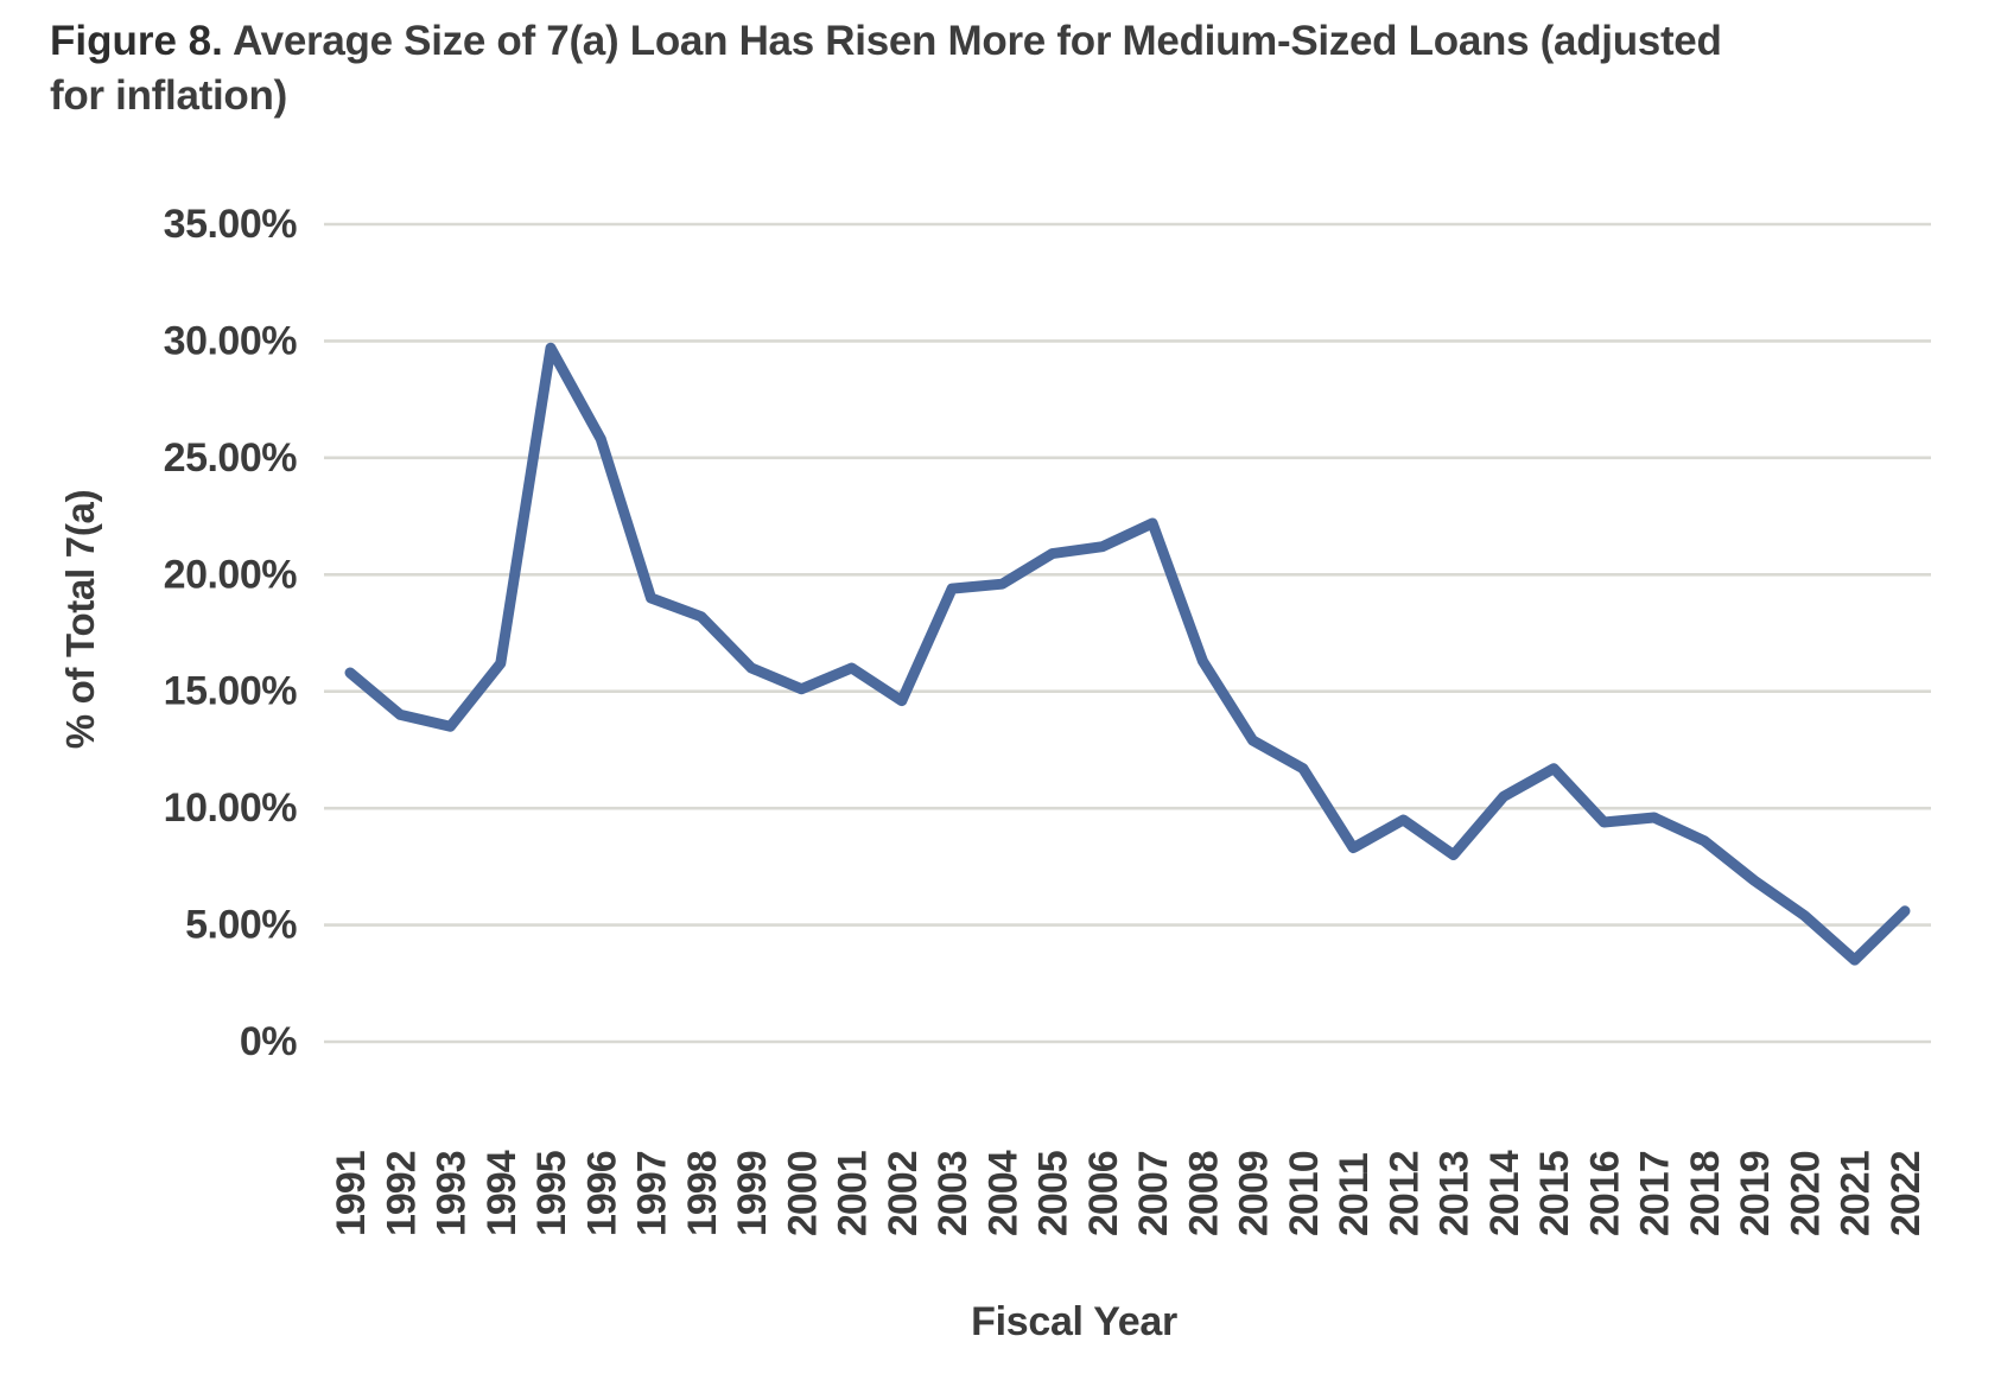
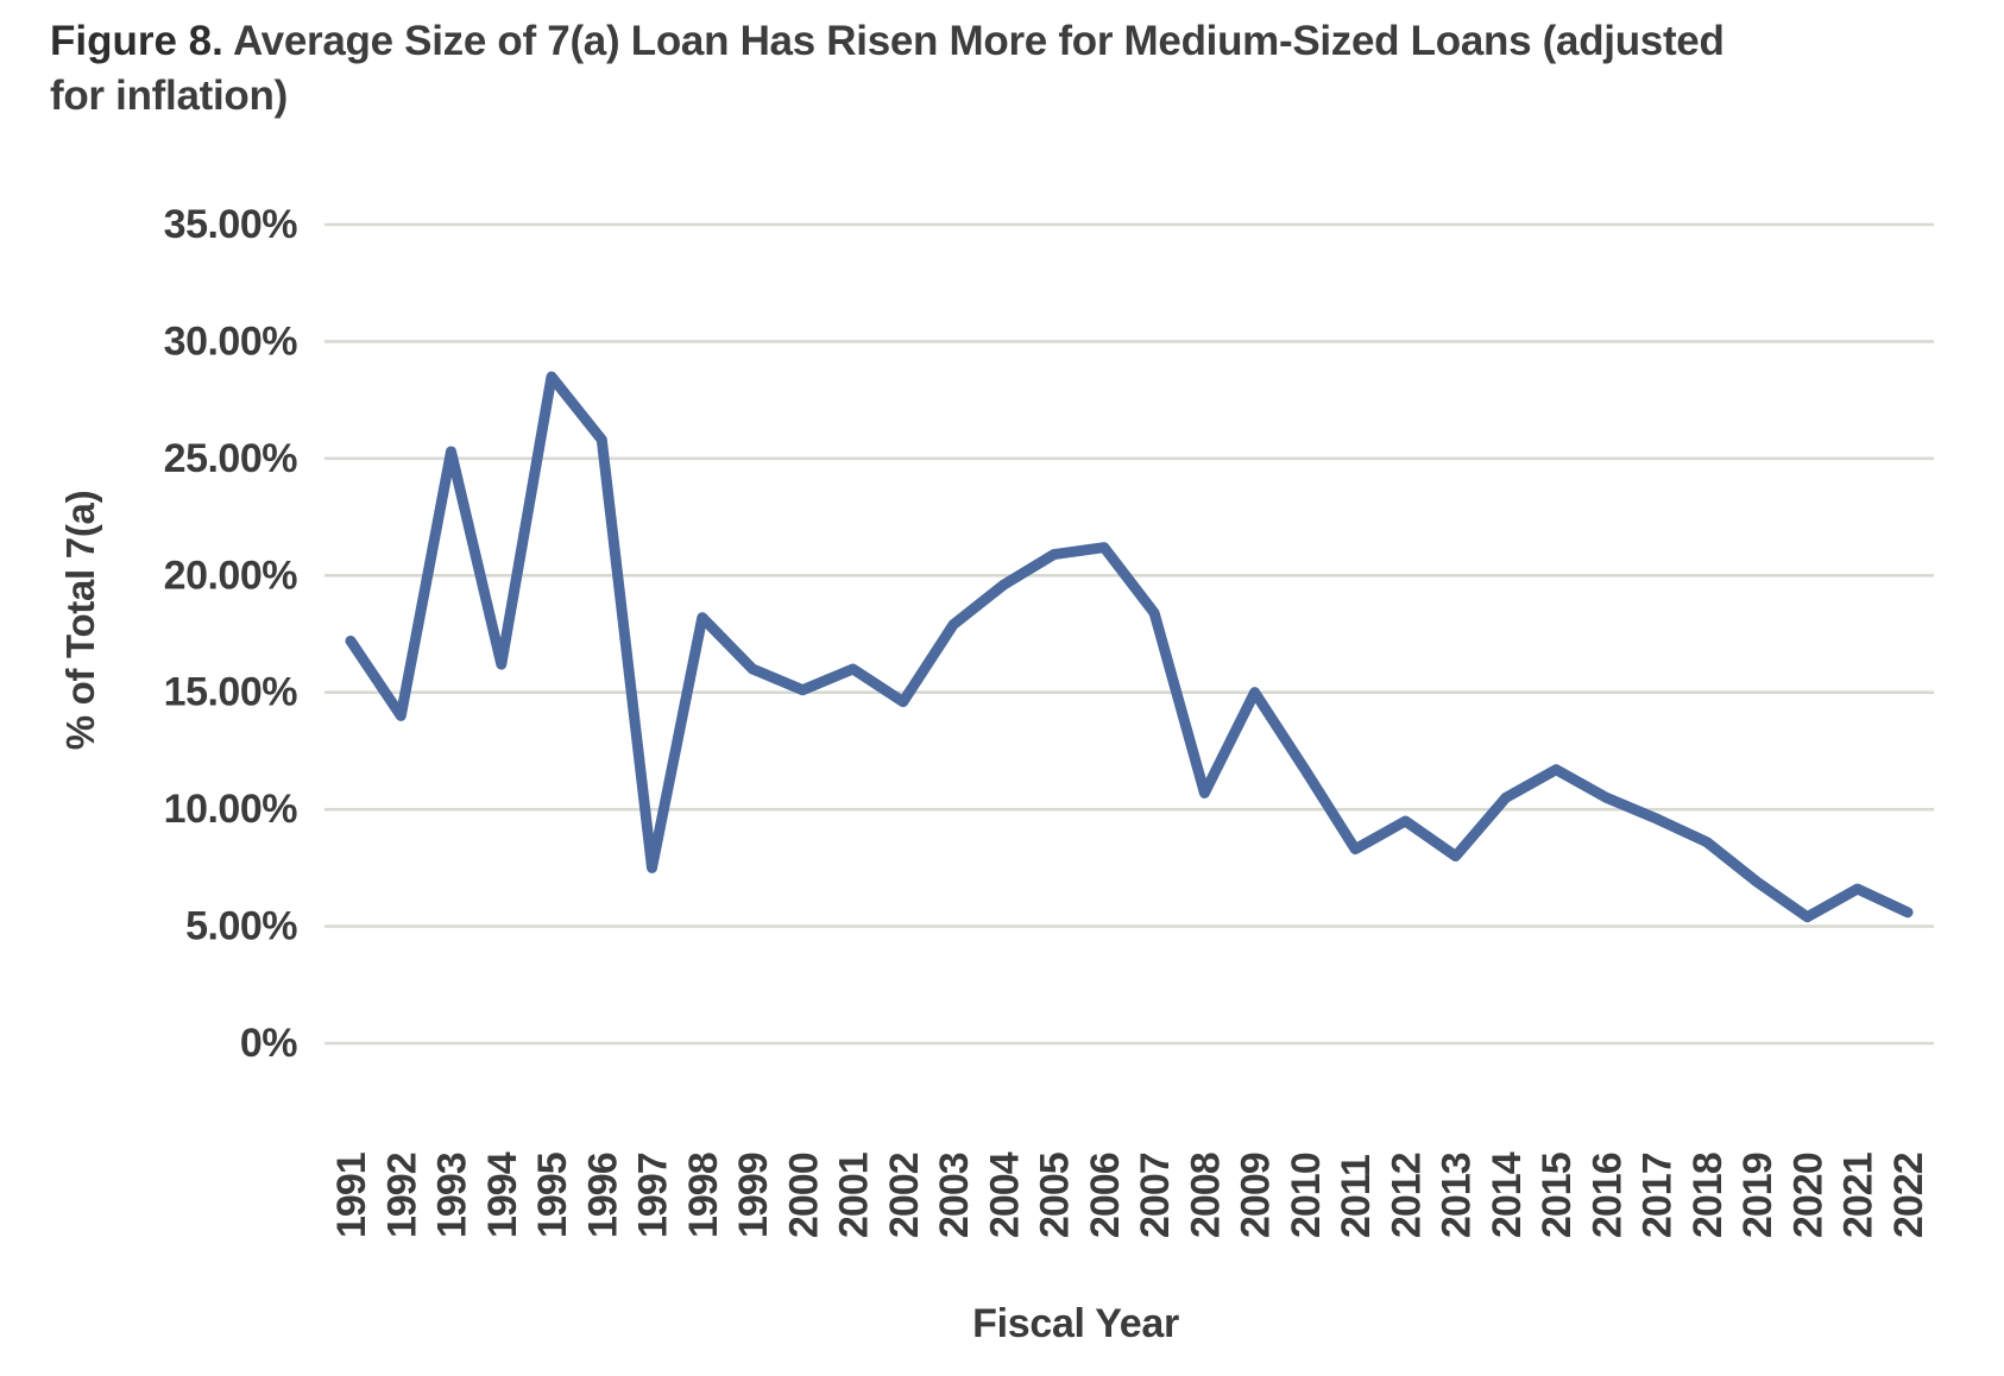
1991: 15.8% -> 17.2%
1993: 13.5% -> 25.3%
1995: 29.7% -> 28.5%
1997: 19.0% -> 7.5%
2003: 19.4% -> 17.9%
2007: 22.2% -> 18.4%
2008: 16.3% -> 10.7%
2009: 12.9% -> 15.0%
2016: 9.4% -> 10.5%
2021: 3.5% -> 6.6%
